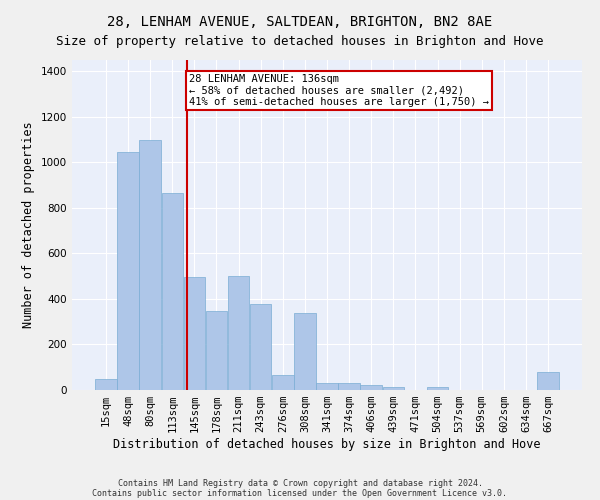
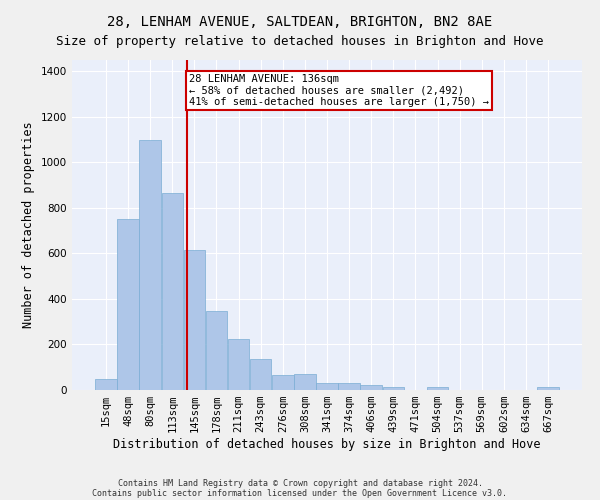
48sqm: 1045 -> 750
145sqm: 495 -> 615
211sqm: 500 -> 225
243sqm: 380 -> 135
308sqm: 340 -> 70
667sqm: 80 -> 12
